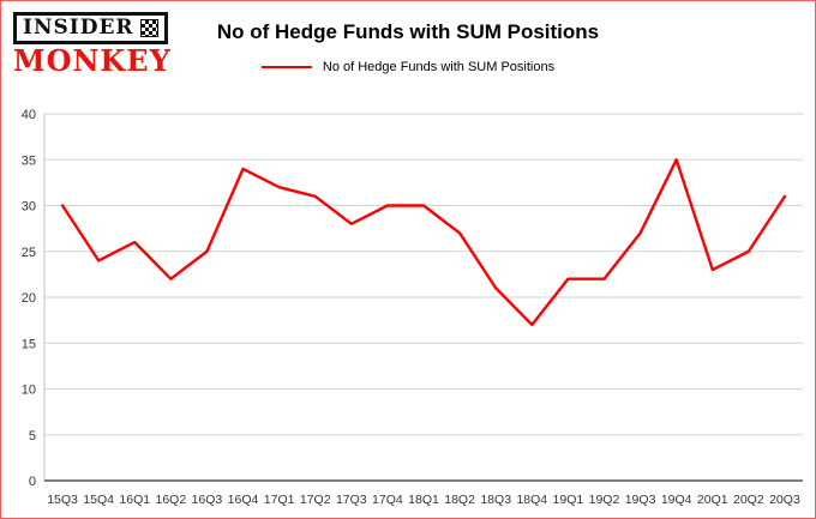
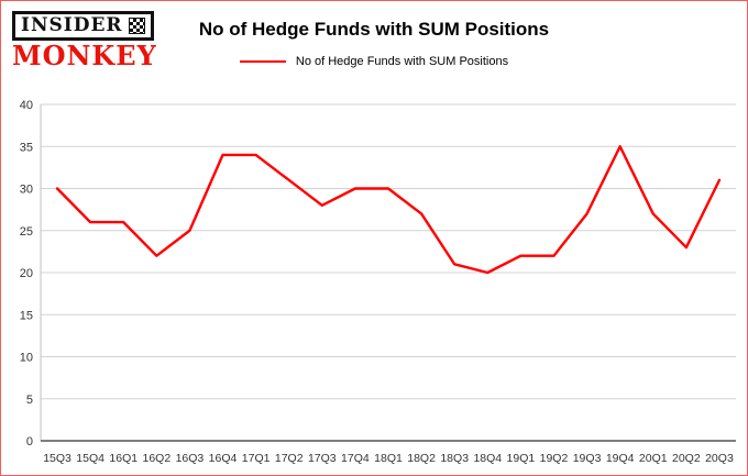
15Q4: 24 -> 26
17Q1: 32 -> 34
18Q4: 17 -> 20
20Q1: 23 -> 27
20Q2: 25 -> 23
